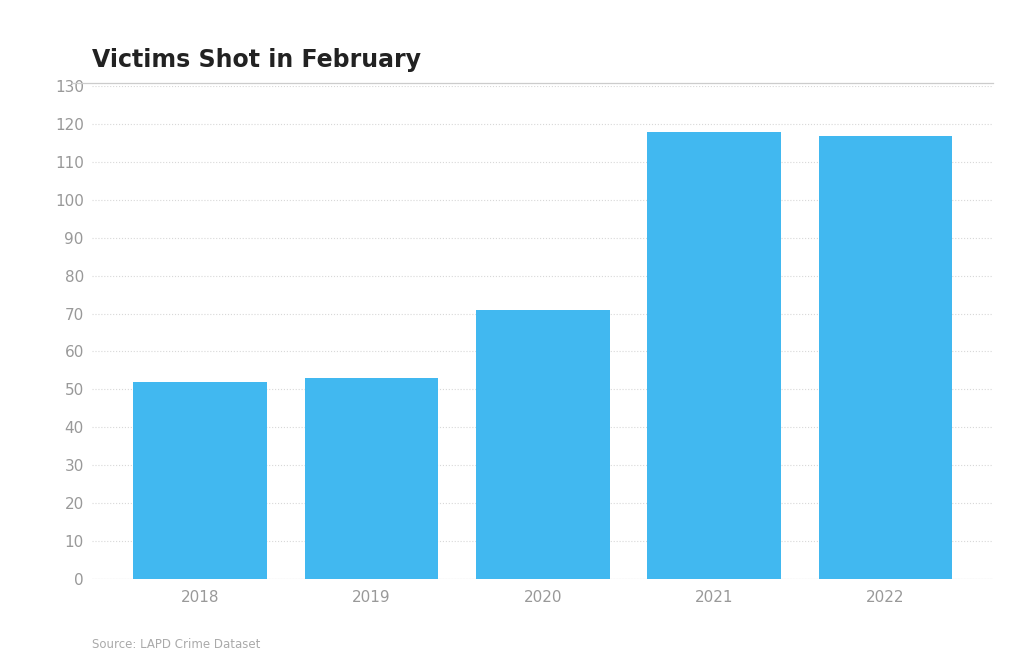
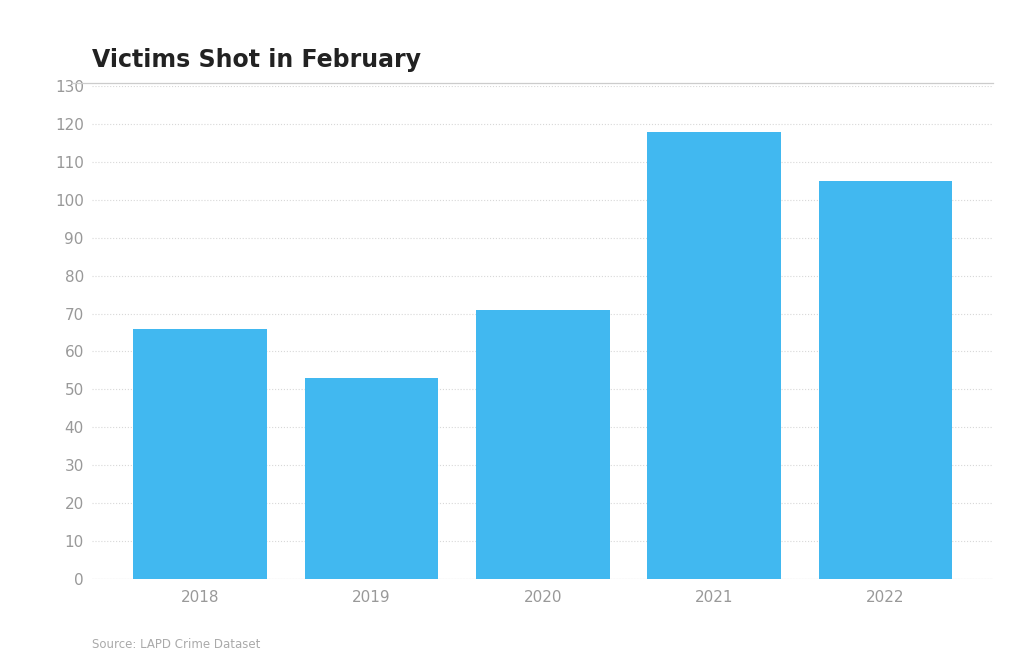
2018: 52 -> 66
2022: 117 -> 105
